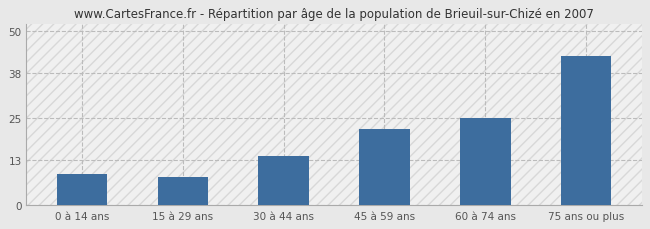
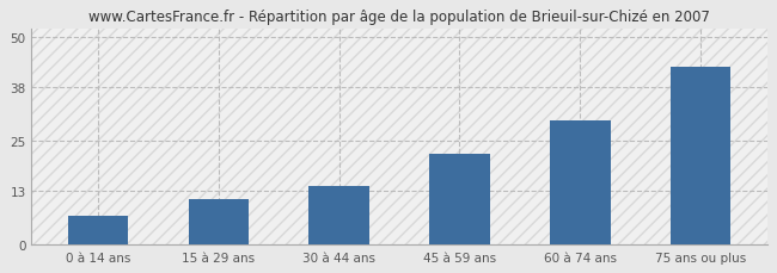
0 à 14 ans: 9 -> 7
15 à 29 ans: 8 -> 11
60 à 74 ans: 25 -> 30
